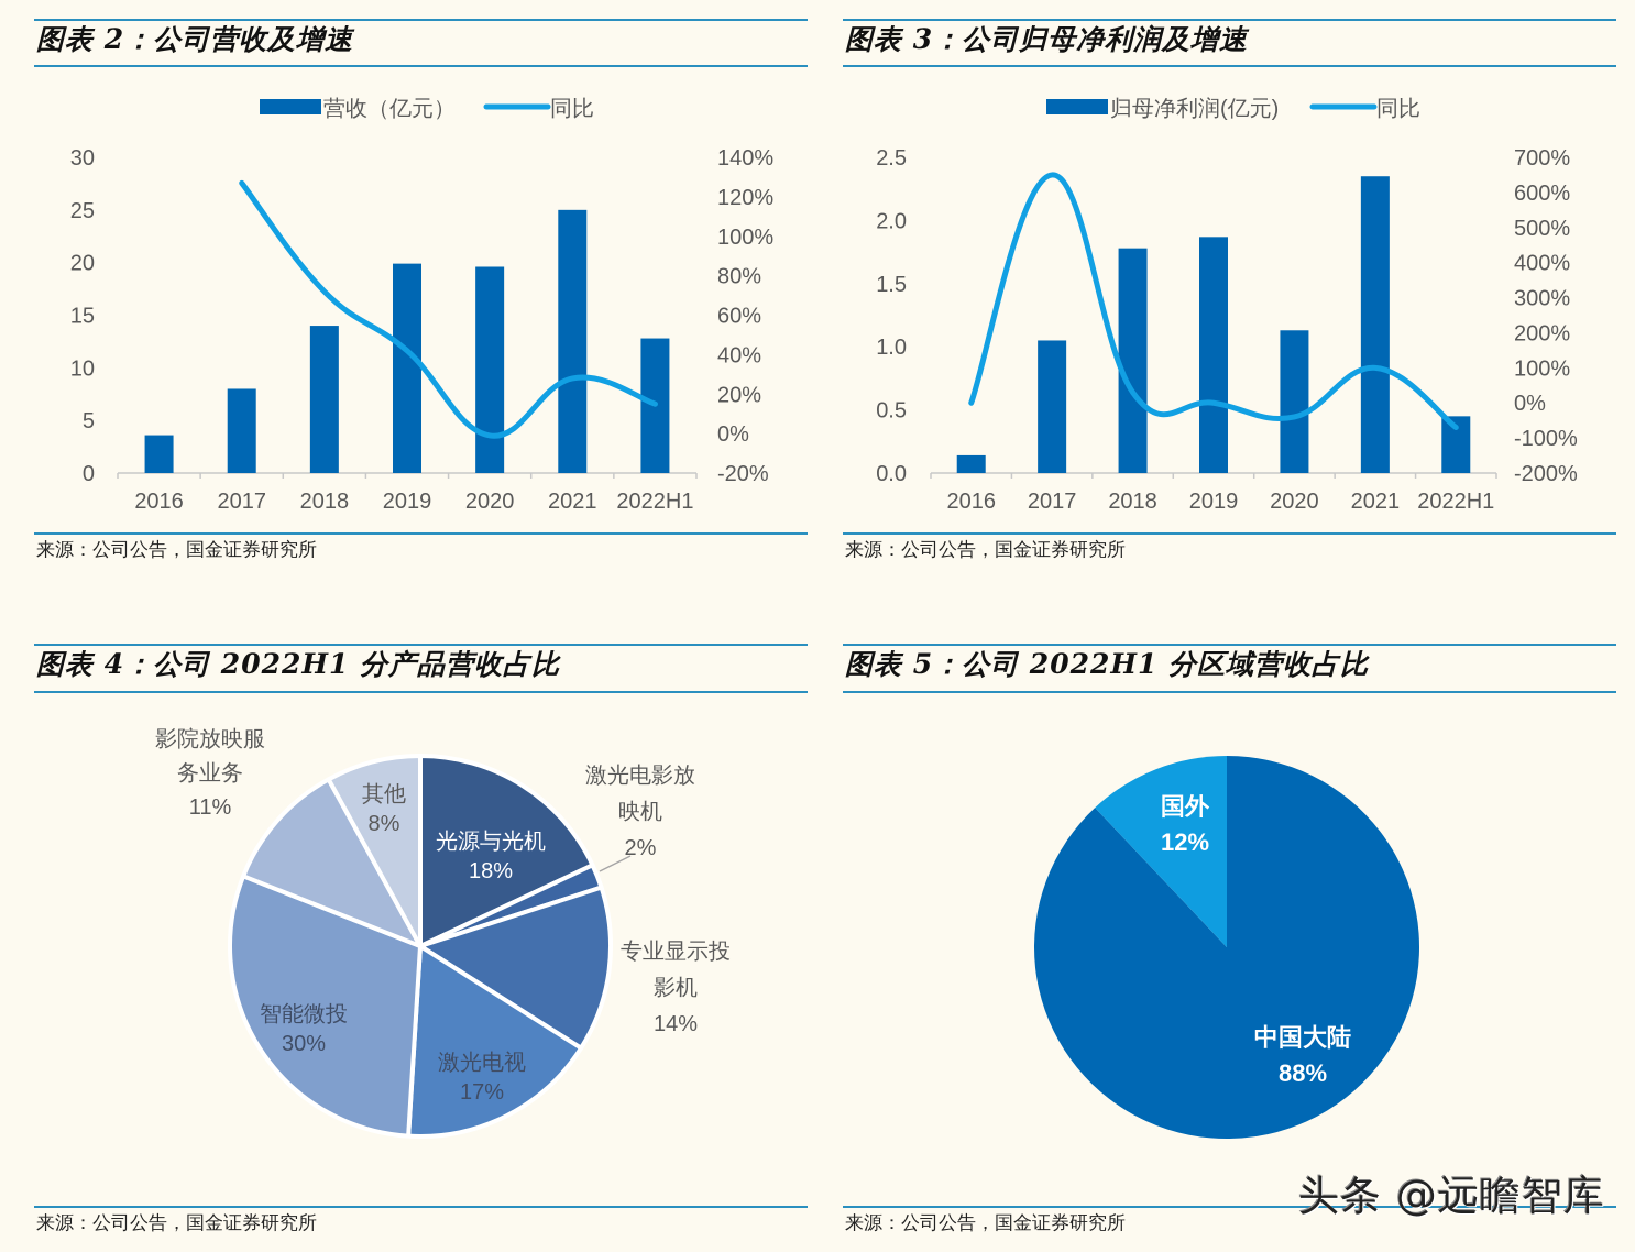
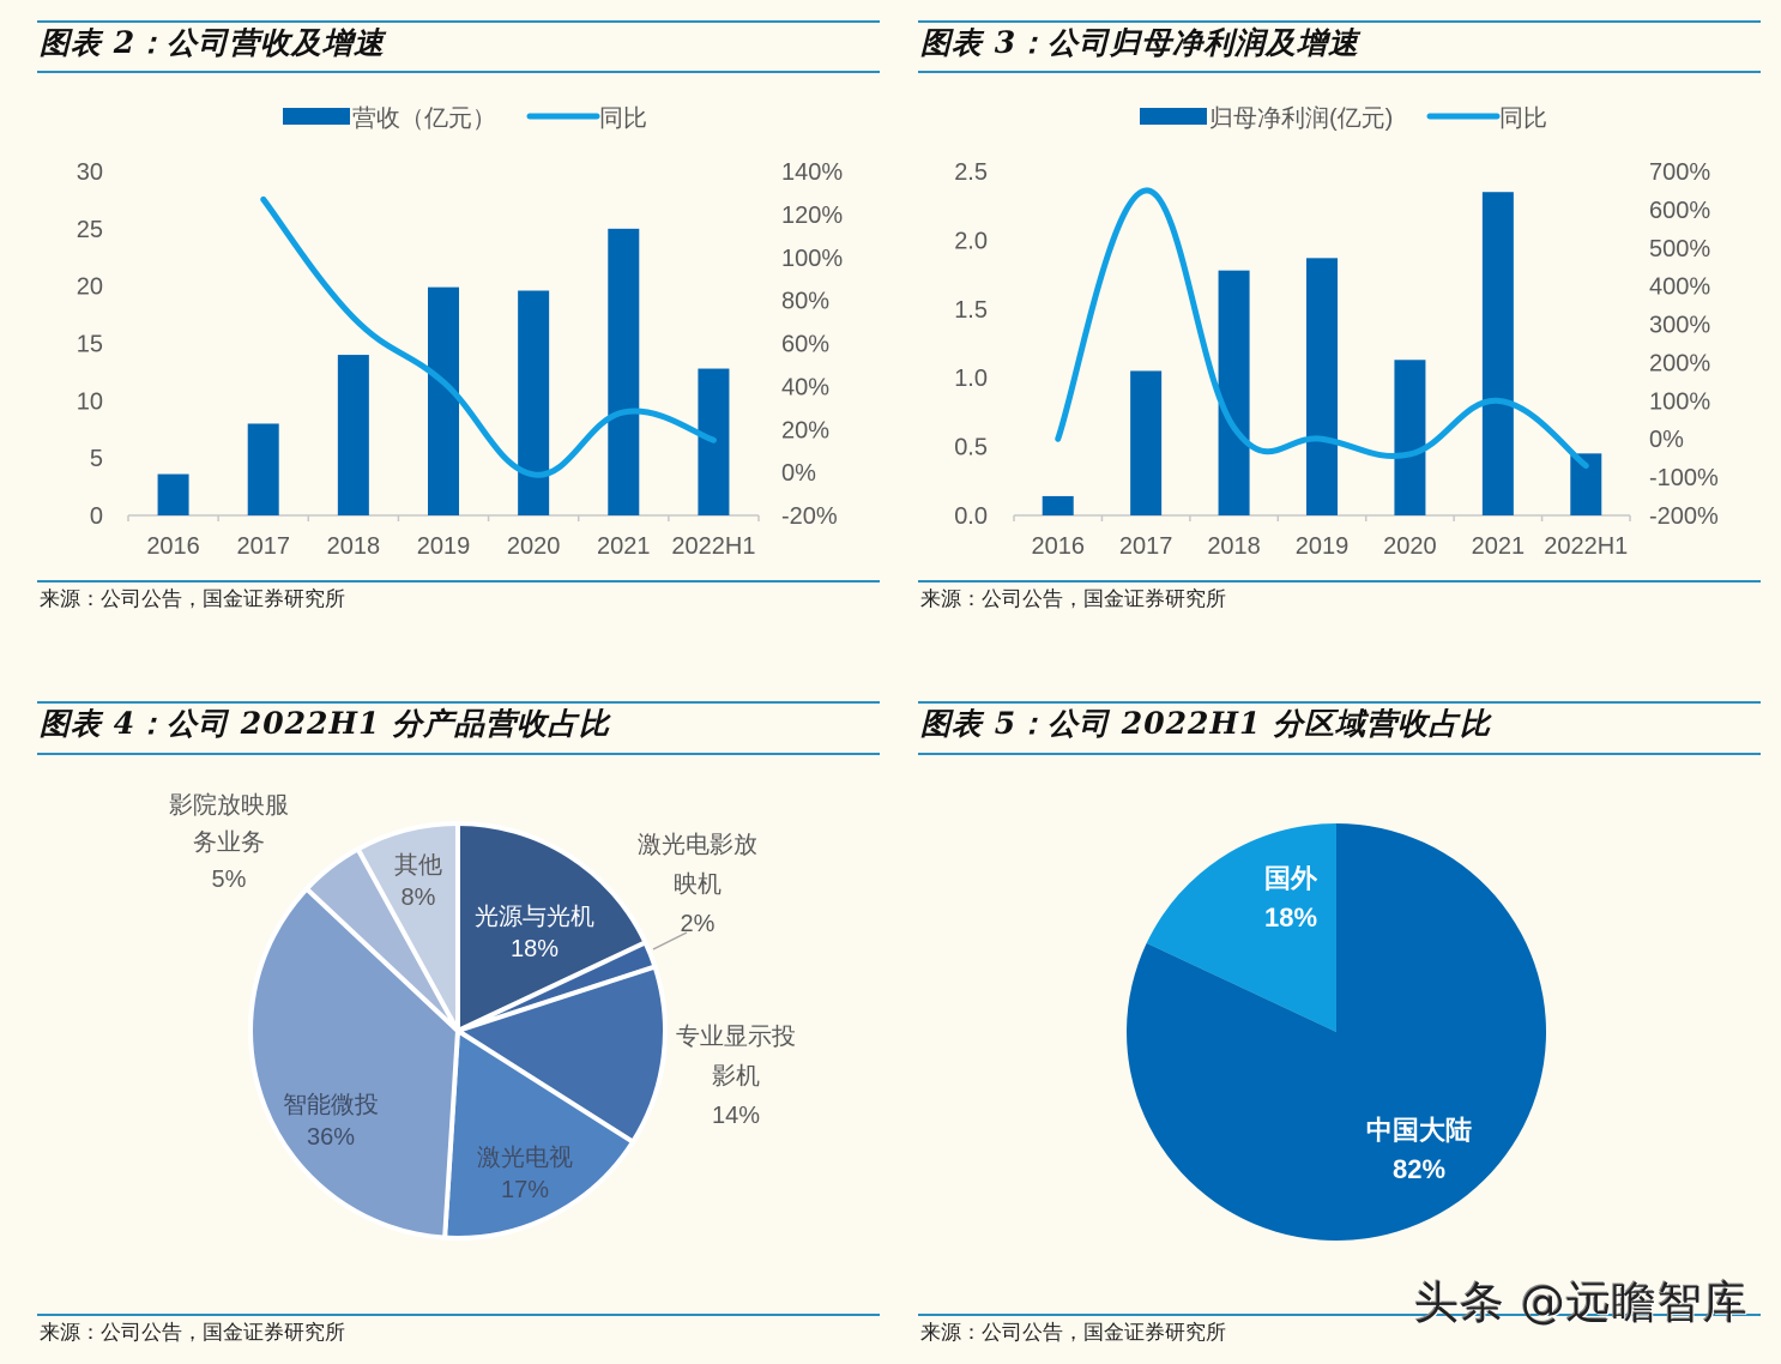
图表 4：公司 2022H1 分产品营收占比/智能微投: 30% -> 36%
图表 4：公司 2022H1 分产品营收占比/影院放映服务业务: 11% -> 5%
图表 5：公司 2022H1 分区域营收占比/中国大陆: 88% -> 82%
图表 5：公司 2022H1 分区域营收占比/国外: 12% -> 18%
